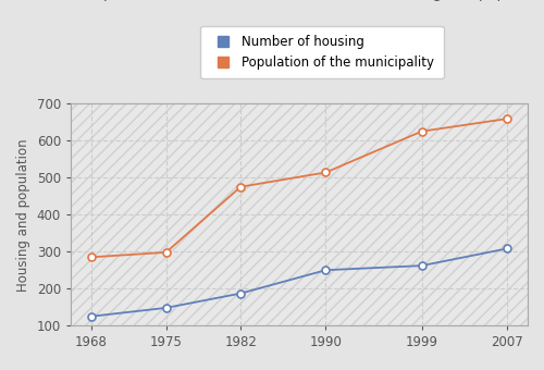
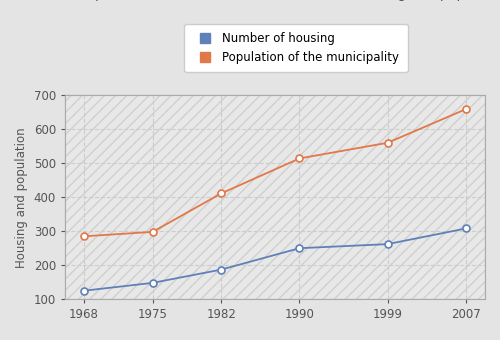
Population of the municipality/1982: 475 -> 411
Population of the municipality/1999: 625 -> 560
